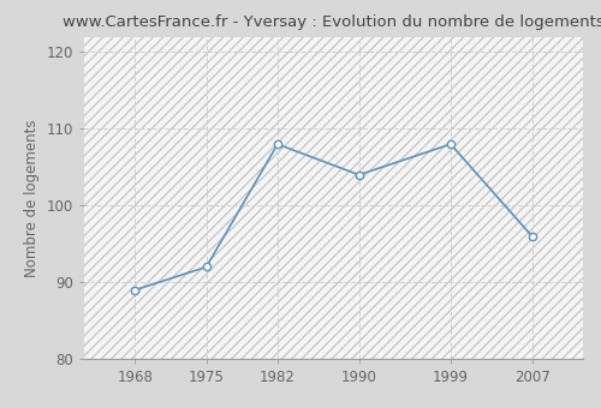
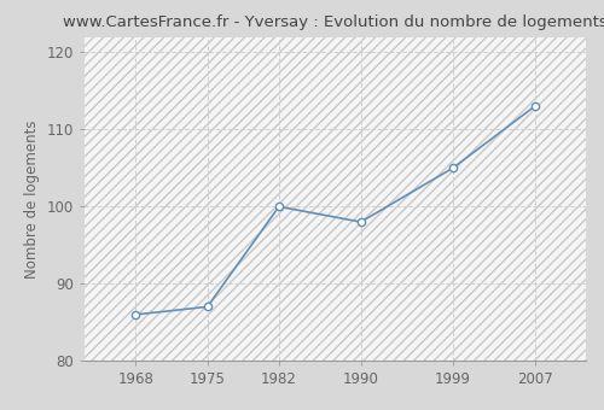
1968: 89 -> 86
1975: 92 -> 87
1982: 108 -> 100
1990: 104 -> 98
1999: 108 -> 105
2007: 96 -> 113
